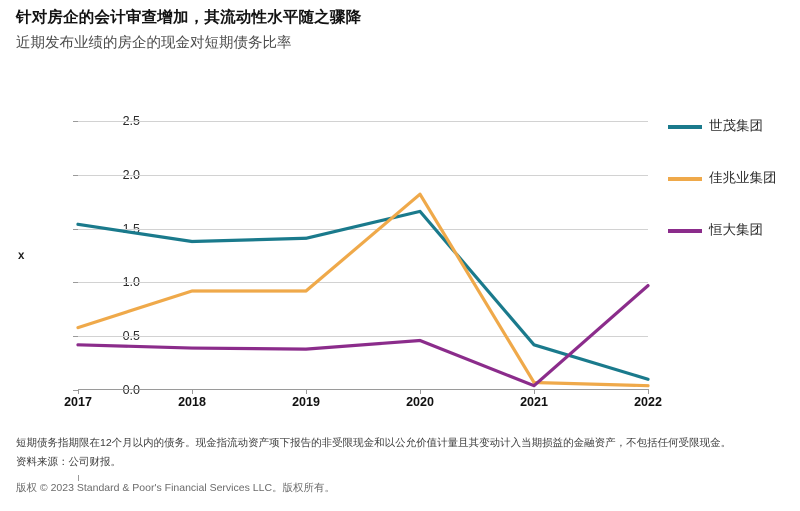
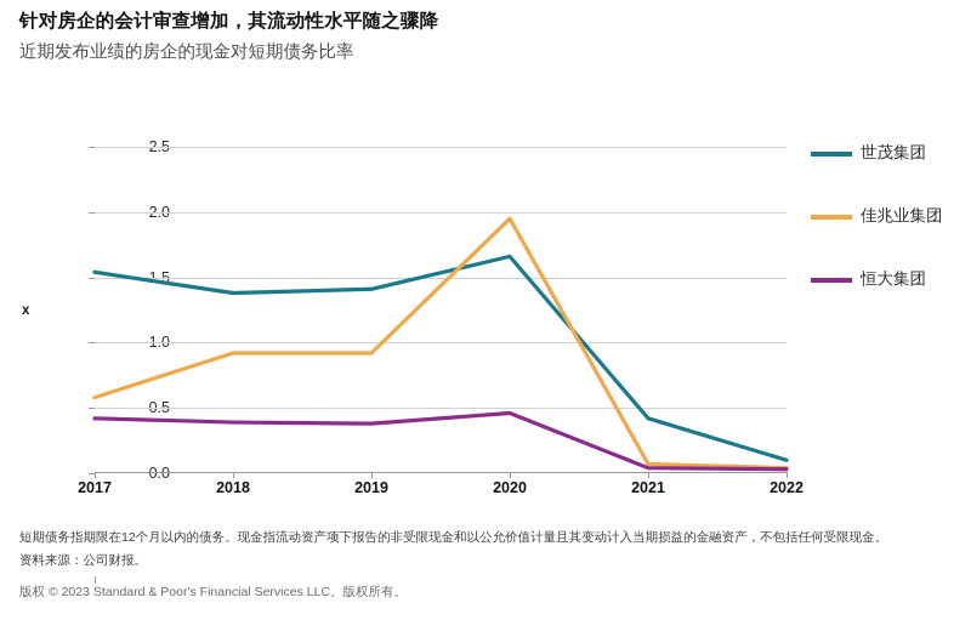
佳兆业集团/2020: 1.82 -> 1.95
恒大集团/2022: 0.97 -> 0.03
